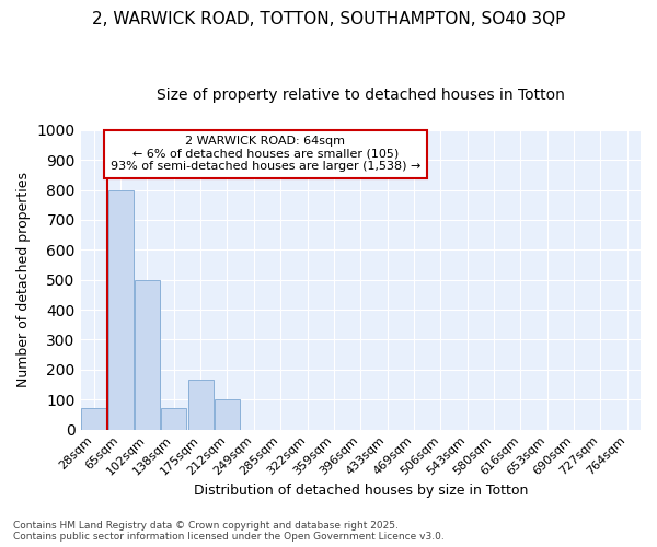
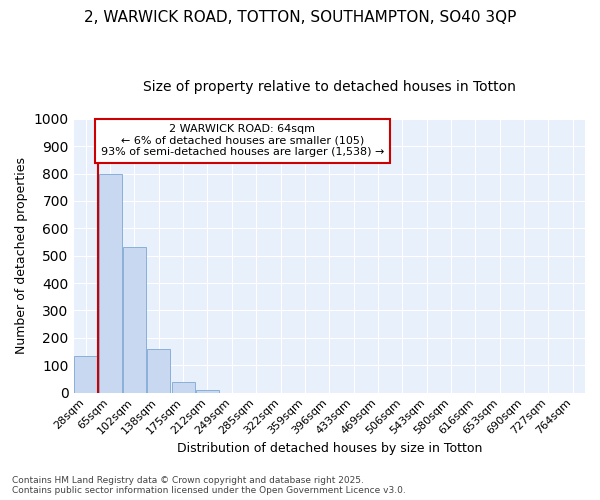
28sqm: 70 -> 135
102sqm: 500 -> 530
138sqm: 70 -> 160
175sqm: 165 -> 37
212sqm: 100 -> 10
